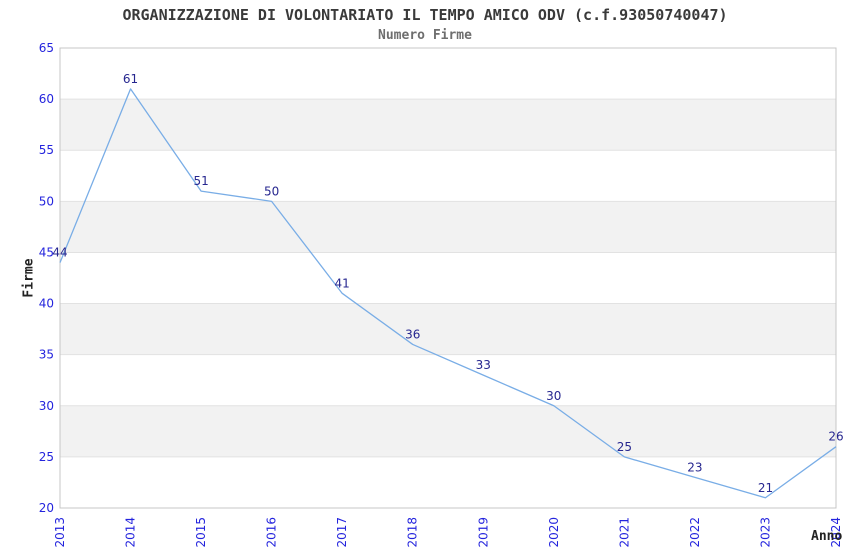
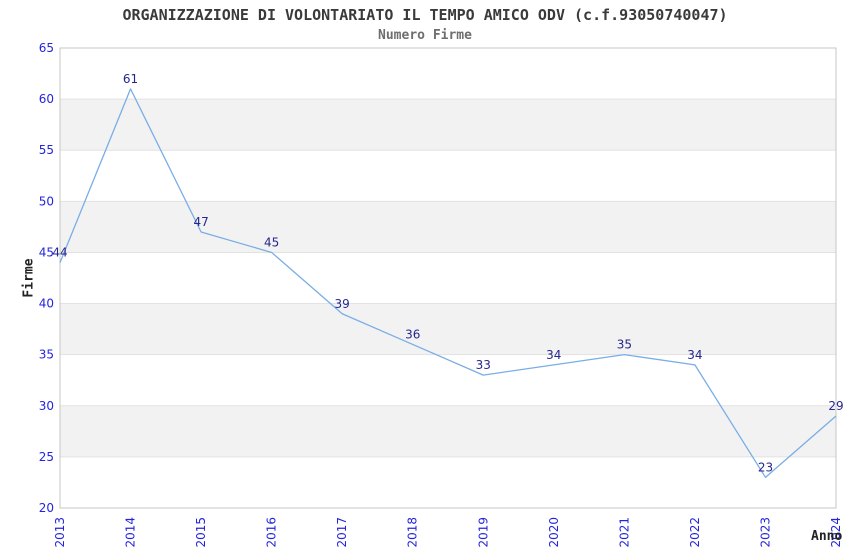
2015: 51 -> 47
2016: 50 -> 45
2017: 41 -> 39
2020: 30 -> 34
2021: 25 -> 35
2022: 23 -> 34
2023: 21 -> 23
2024: 26 -> 29
